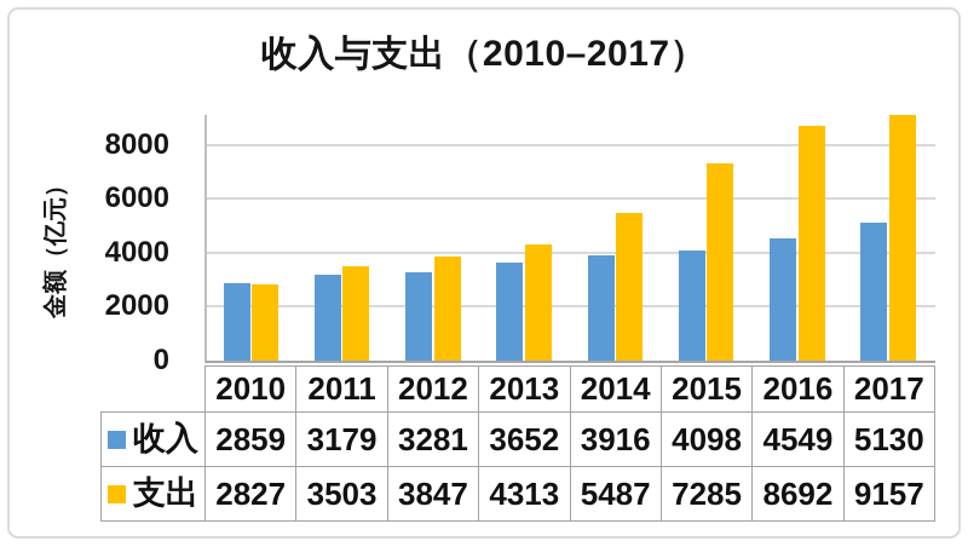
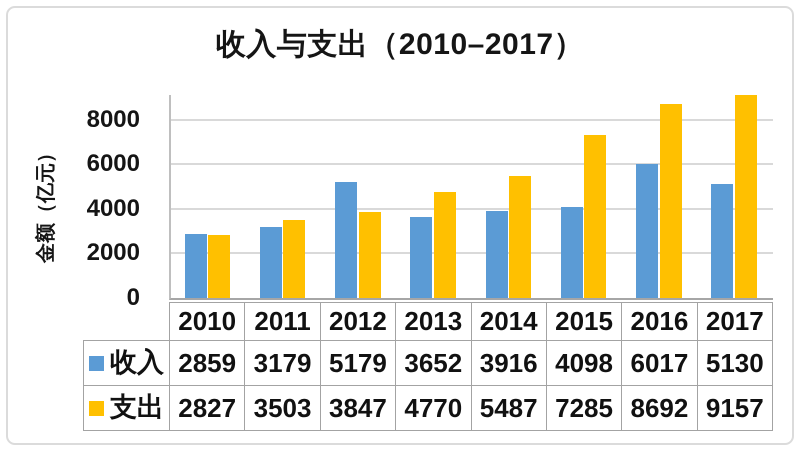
收入/2012: 3281 -> 5179
支出/2013: 4313 -> 4770
收入/2016: 4549 -> 6017
